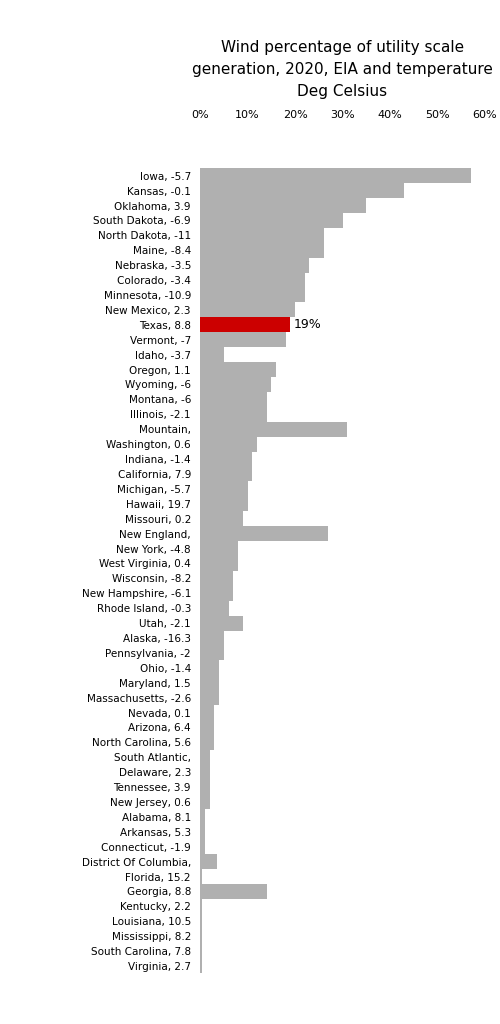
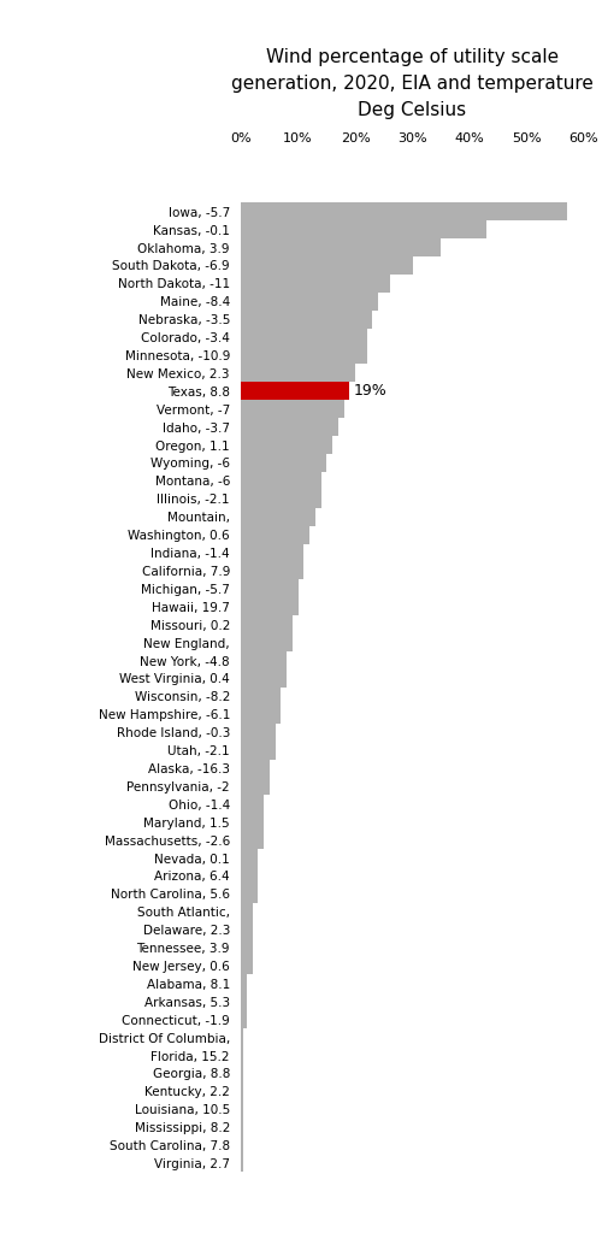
Maine, -8.4: 26.0% -> 24.0%
Idaho, -3.7: 5.0% -> 17.0%
Mountain,: 31.0% -> 13.0%
New England,: 27.0% -> 9.0%
Utah, -2.1: 9.0% -> 6.0%
District Of Columbia,: 3.5% -> 0.5%
Georgia, 8.8: 14.0% -> 0.5%
